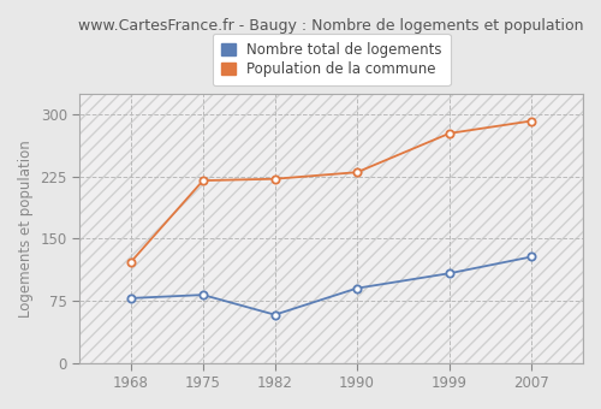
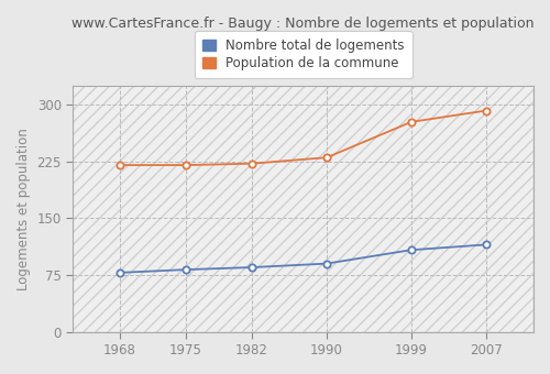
Population de la commune/1968: 122 -> 220
Nombre total de logements/1982: 58 -> 85
Nombre total de logements/2007: 128 -> 115
